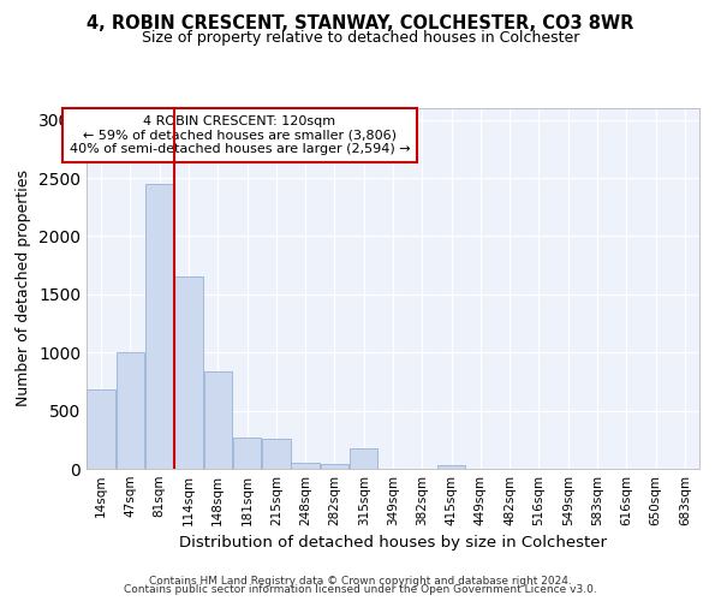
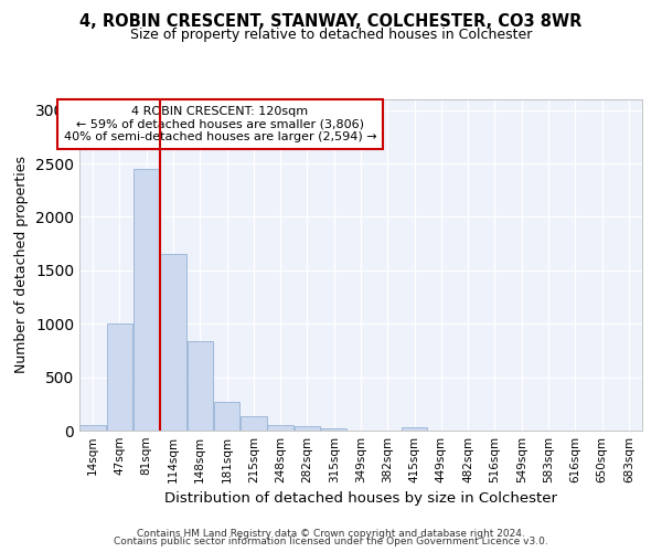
14sqm: 680 -> 60
215sqm: 260 -> 130
315sqm: 180 -> 20
